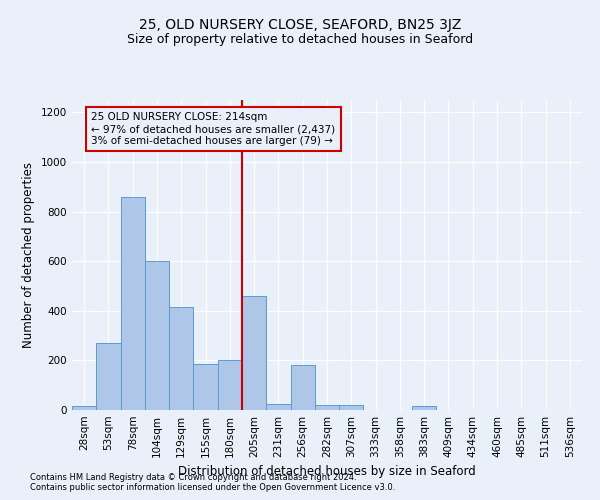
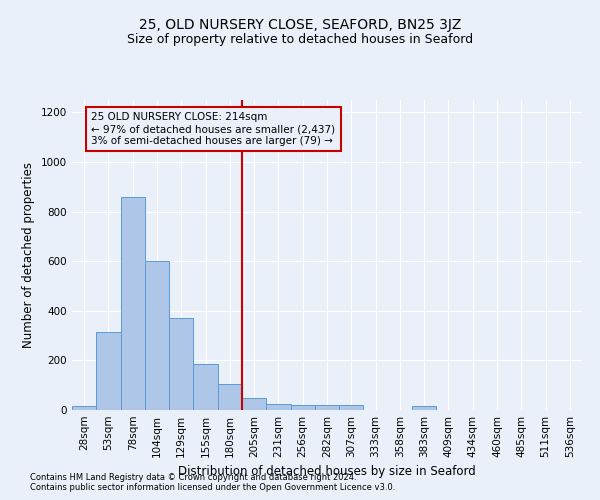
53sqm: 270 -> 315
129sqm: 415 -> 370
180sqm: 200 -> 105
205sqm: 460 -> 50
256sqm: 180 -> 20
